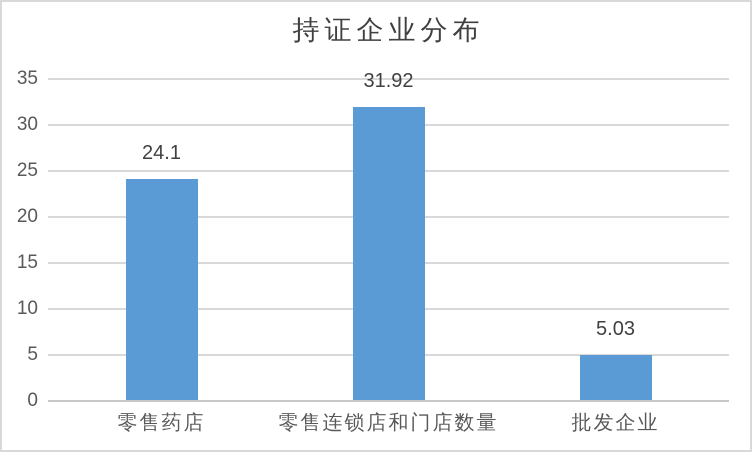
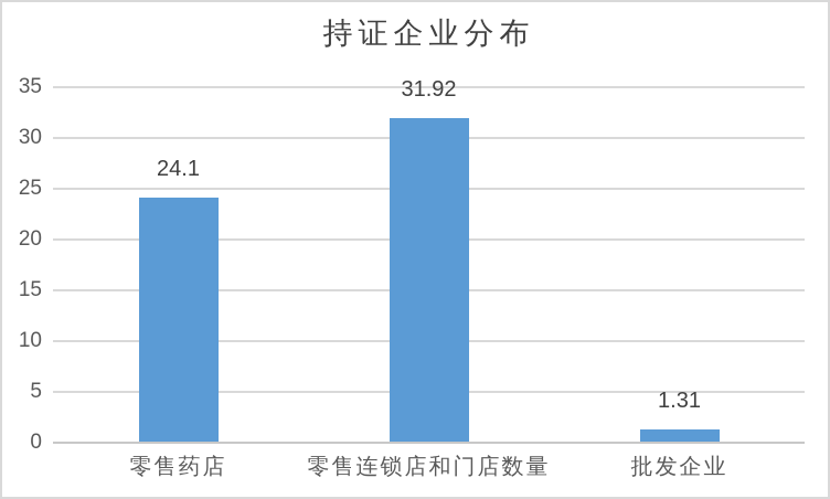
批发企业: 5.03 -> 1.31
